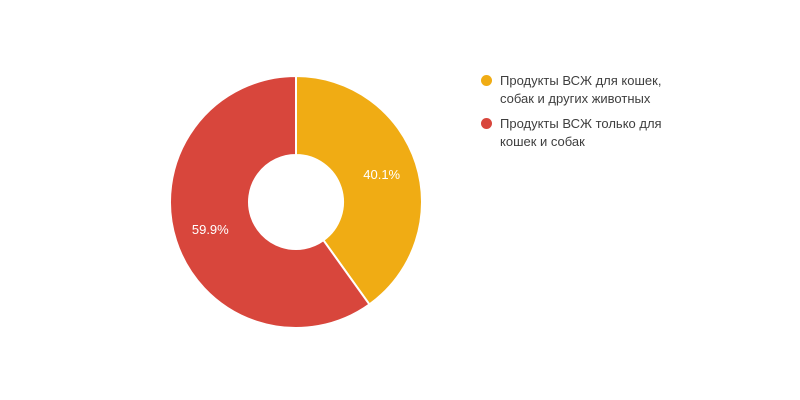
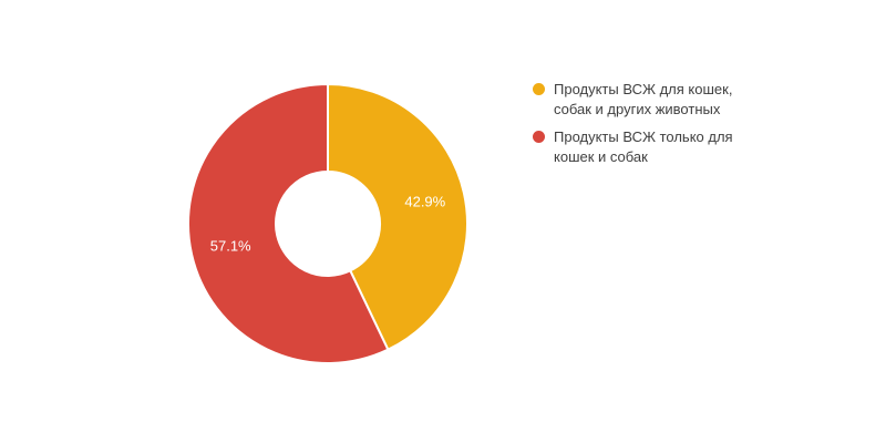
Продукты ВСЖ для кошек, собак и других животных: 40.1% -> 42.9%
Продукты ВСЖ только для кошек и собак: 59.9% -> 57.1%
